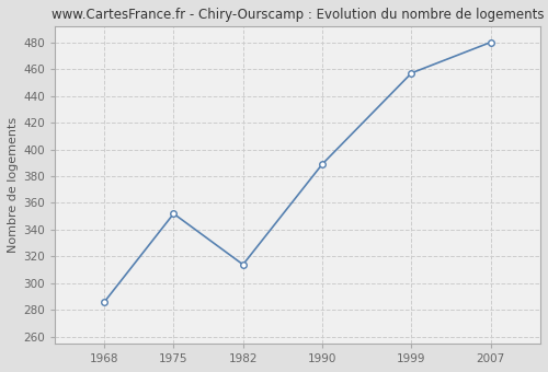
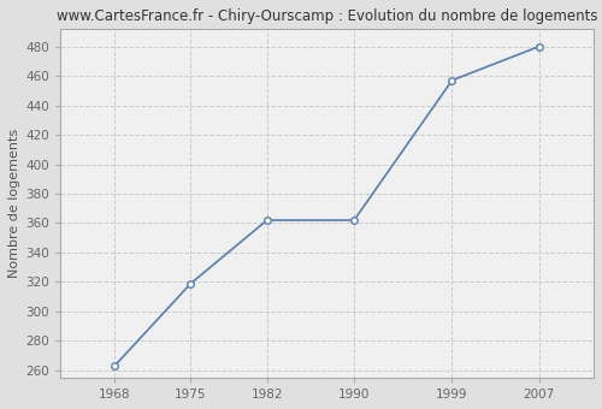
1968: 286 -> 263
1975: 352 -> 319
1982: 314 -> 362
1990: 389 -> 362
